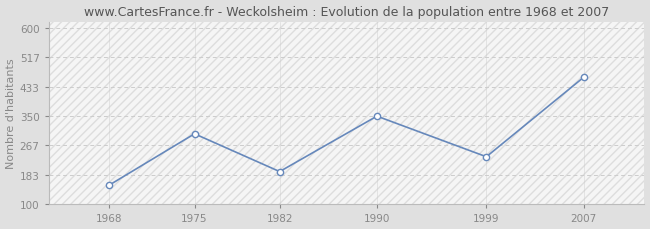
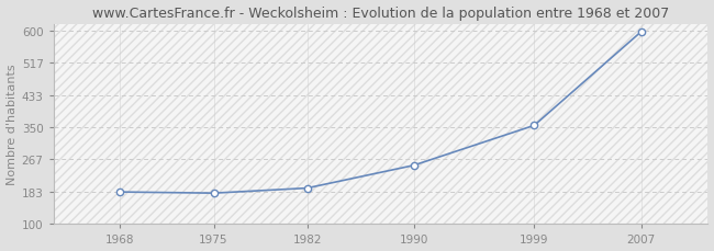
1968: 155 -> 183
1975: 300 -> 180
1990: 350 -> 252
1999: 235 -> 355
2007: 460 -> 597
